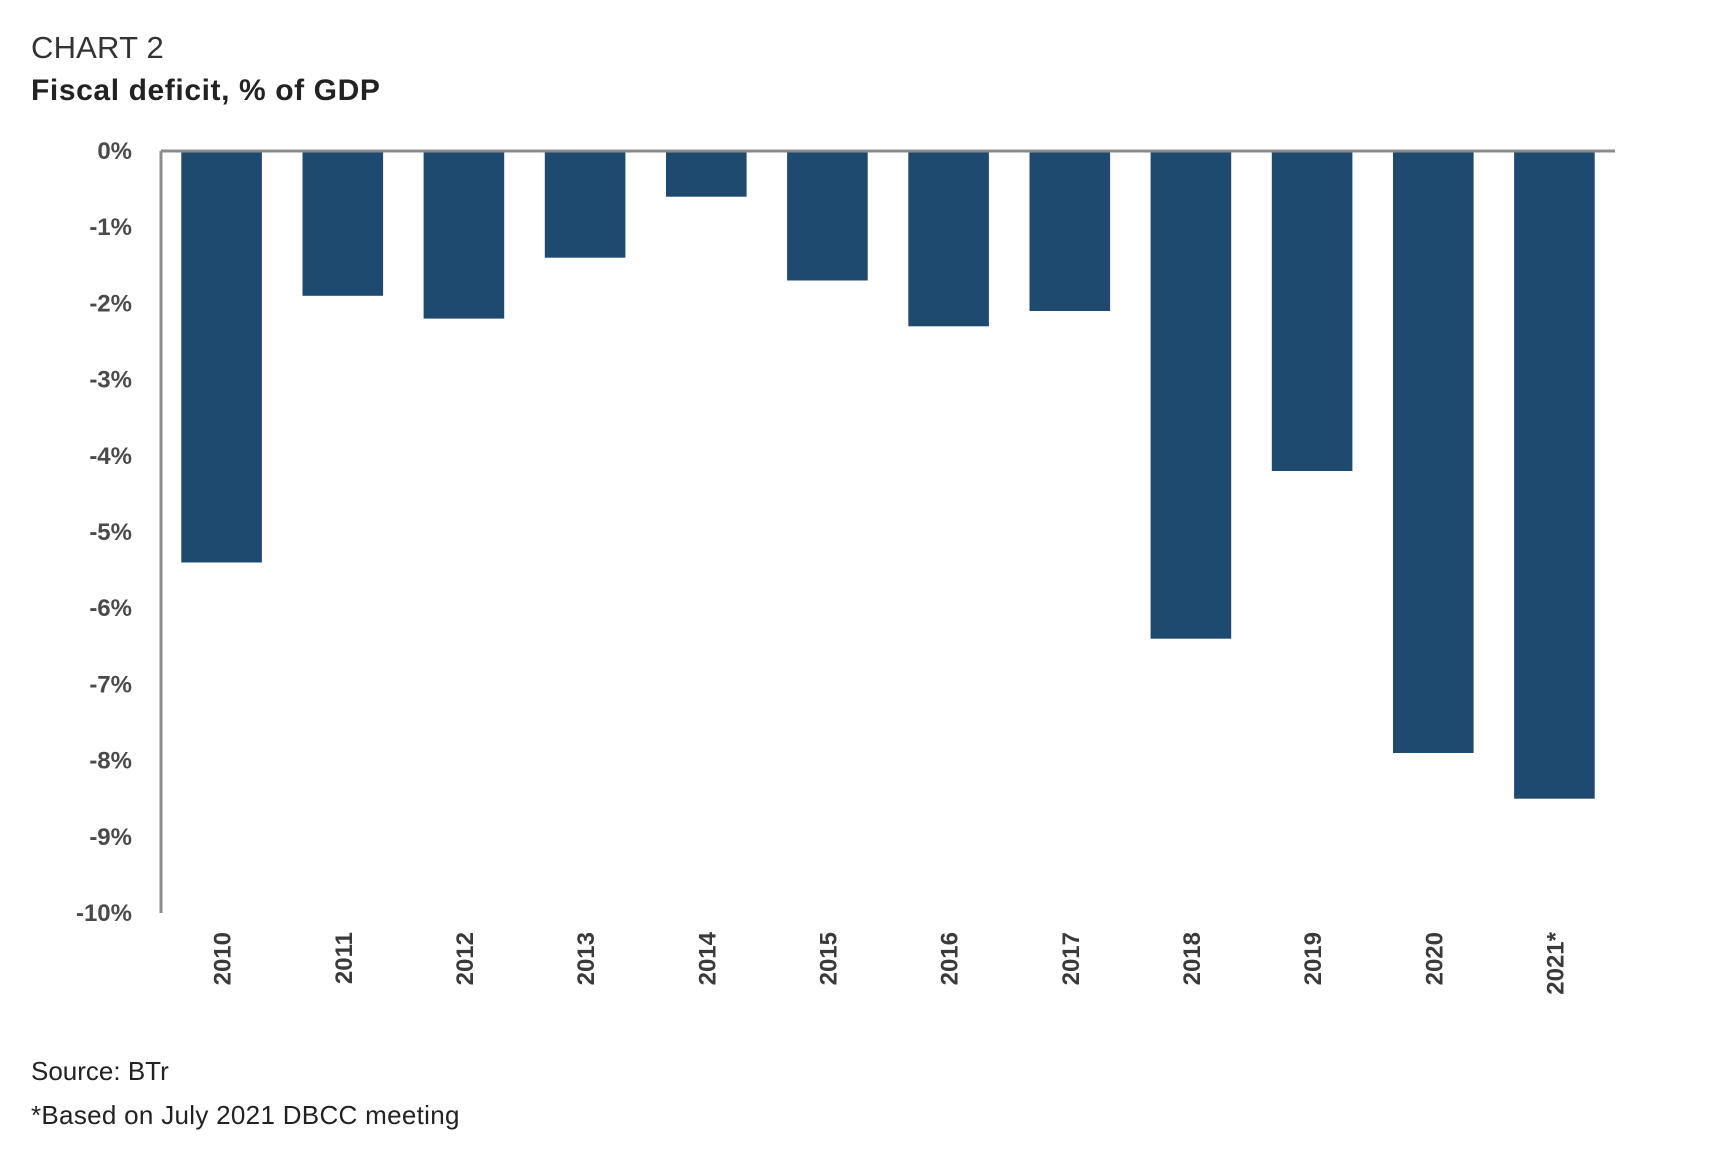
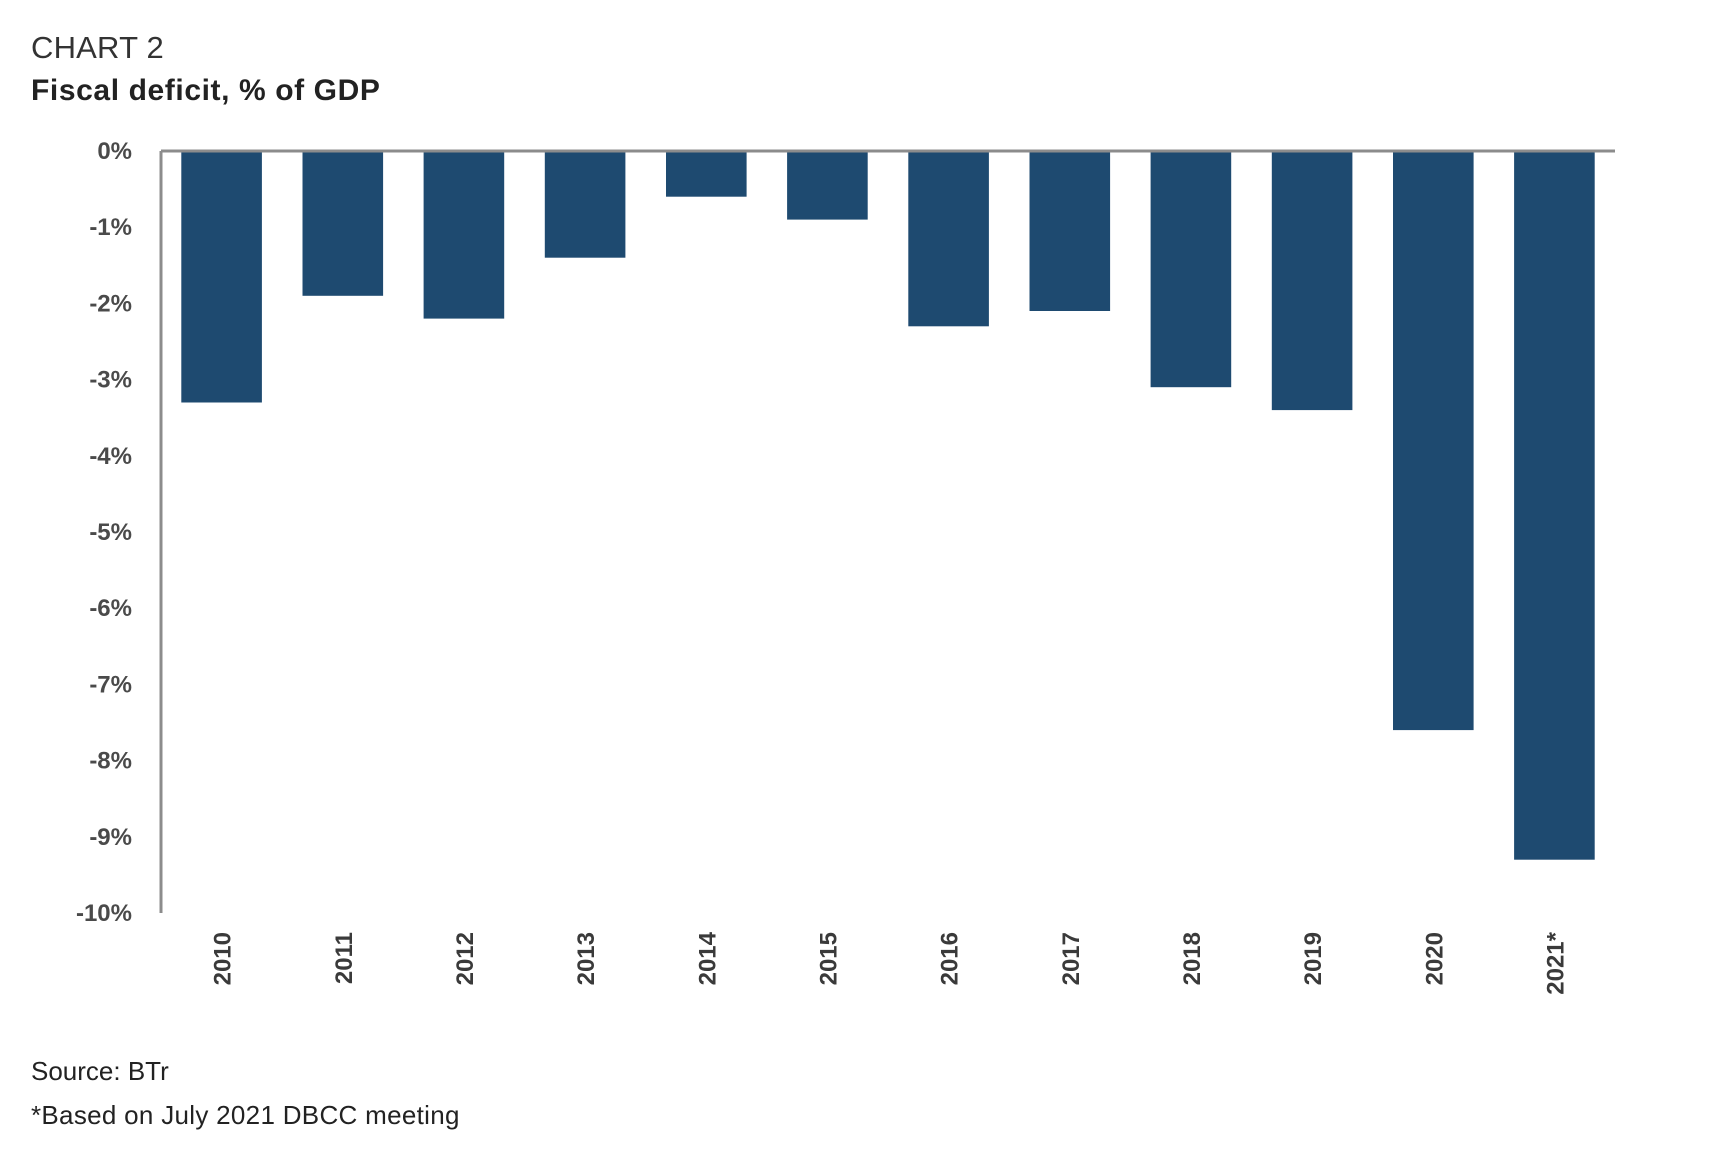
2010: -5.4% -> -3.3%
2015: -1.7% -> -0.9%
2018: -6.4% -> -3.1%
2019: -4.2% -> -3.4%
2020: -7.9% -> -7.6%
2021*: -8.5% -> -9.3%
